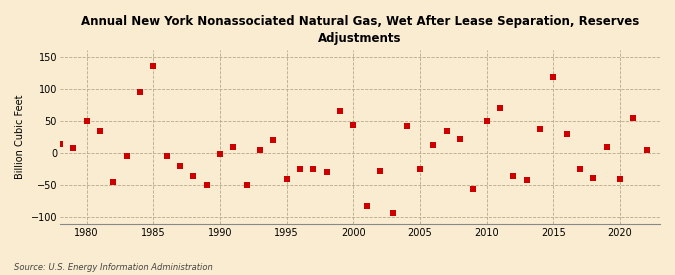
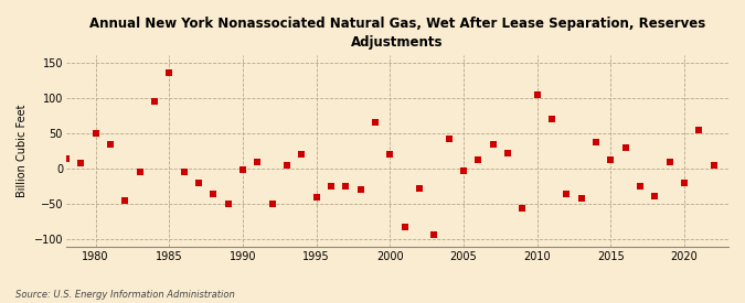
2000: 44 -> 20
2005: -24 -> -3
2010: 50 -> 105
2015: 118 -> 12
2020: -40 -> -20
